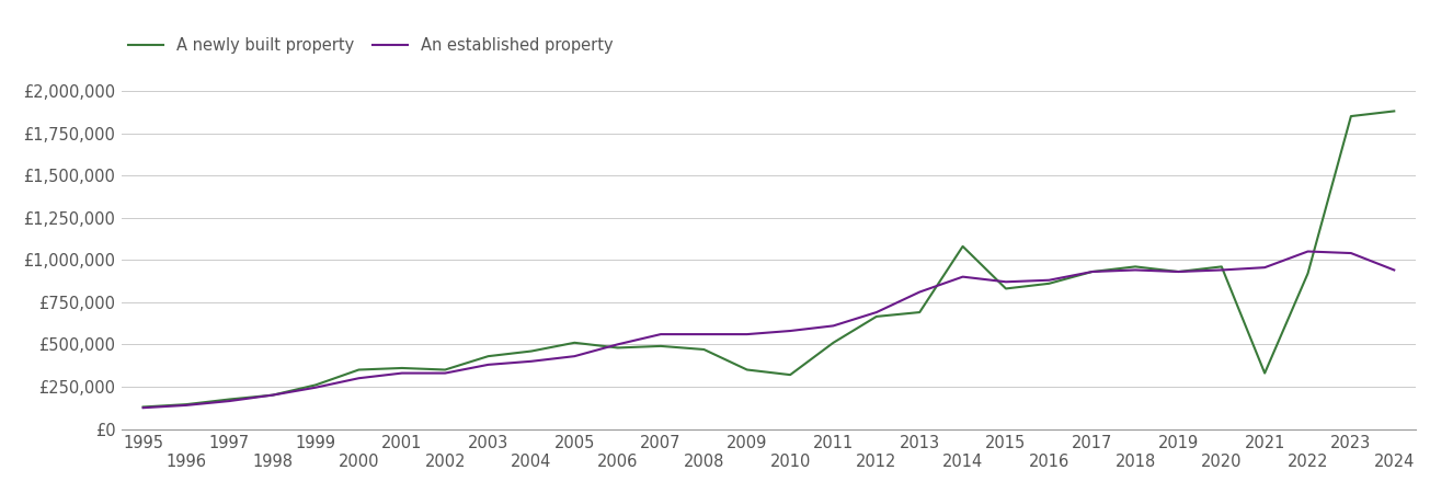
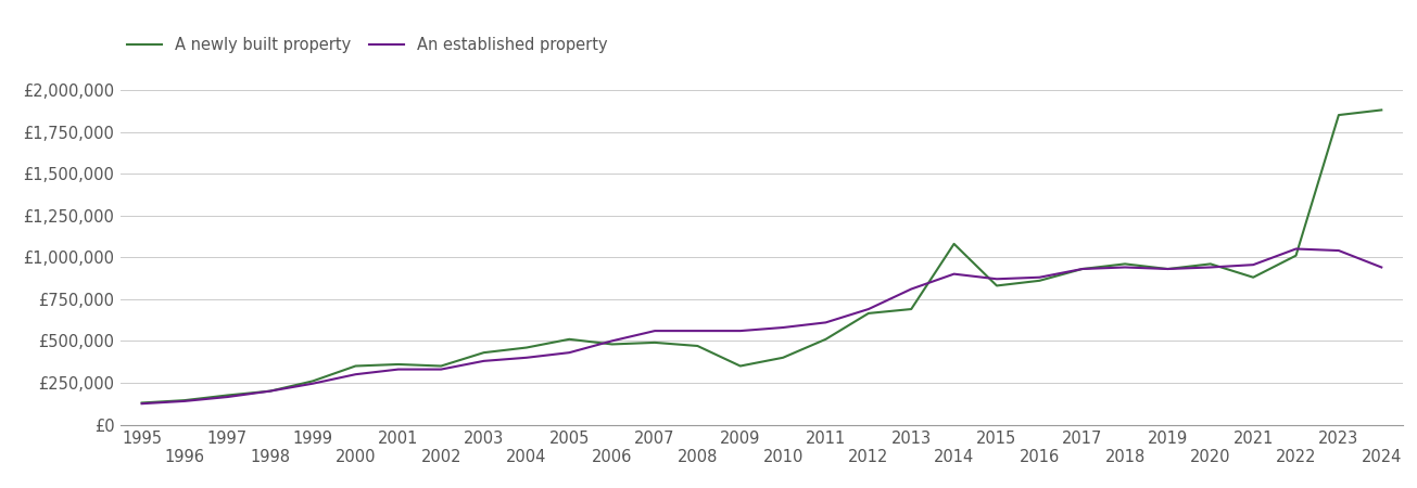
A newly built property/2010: £320,000 -> £400,000
A newly built property/2021: £330,000 -> £880,000
A newly built property/2022: £920,000 -> £1,010,000
